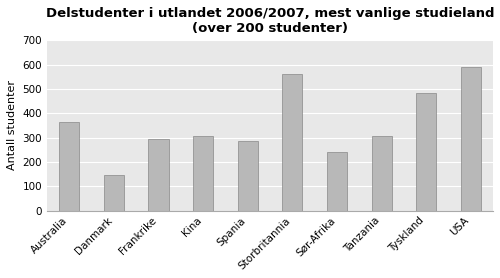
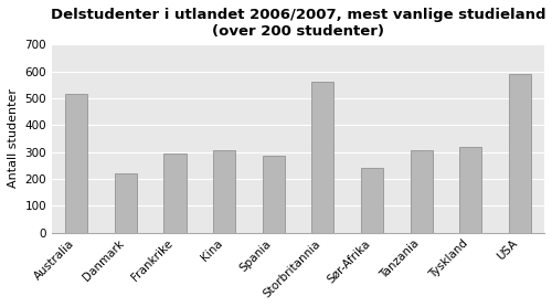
Australia: 365 -> 515
Danmark: 145 -> 220
Tyskland: 485 -> 320
